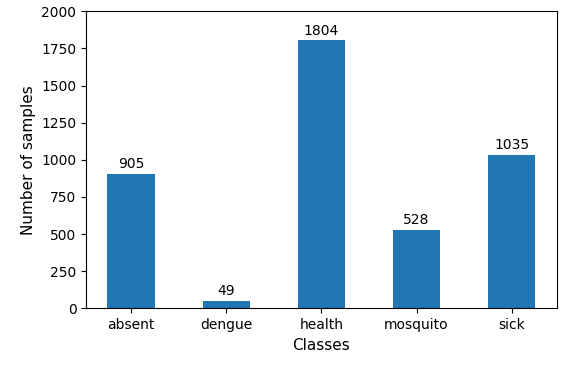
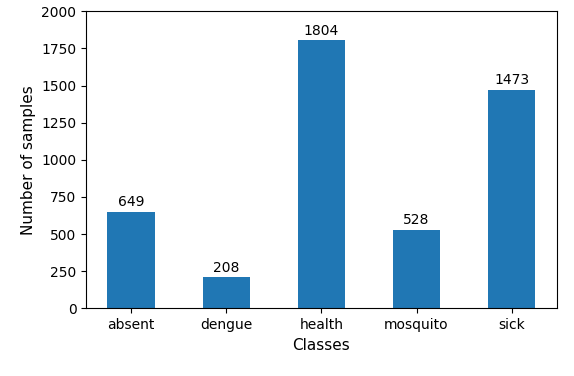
absent: 905 -> 649
dengue: 49 -> 208
sick: 1035 -> 1473
